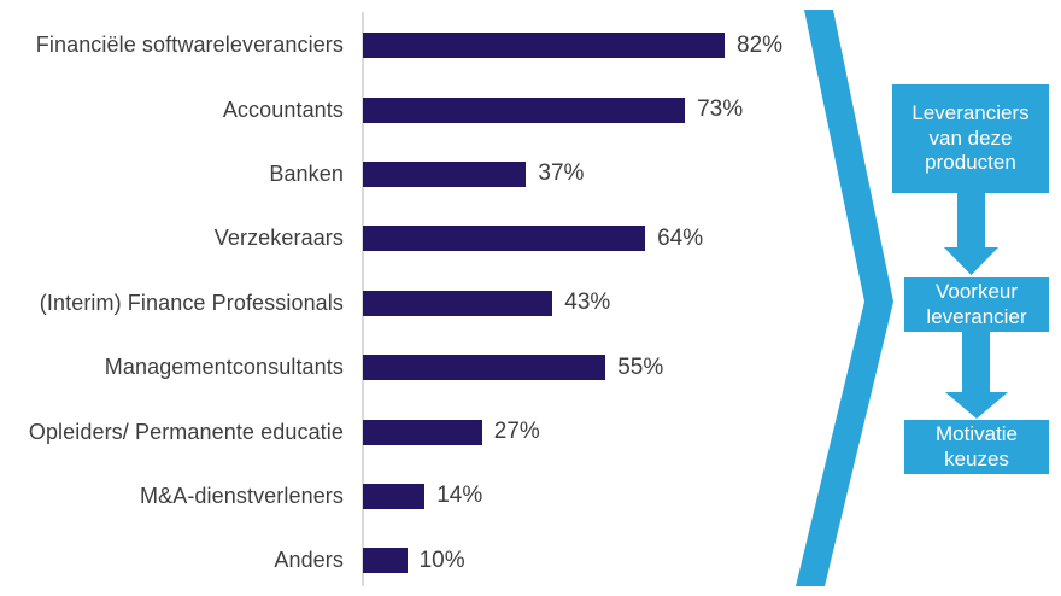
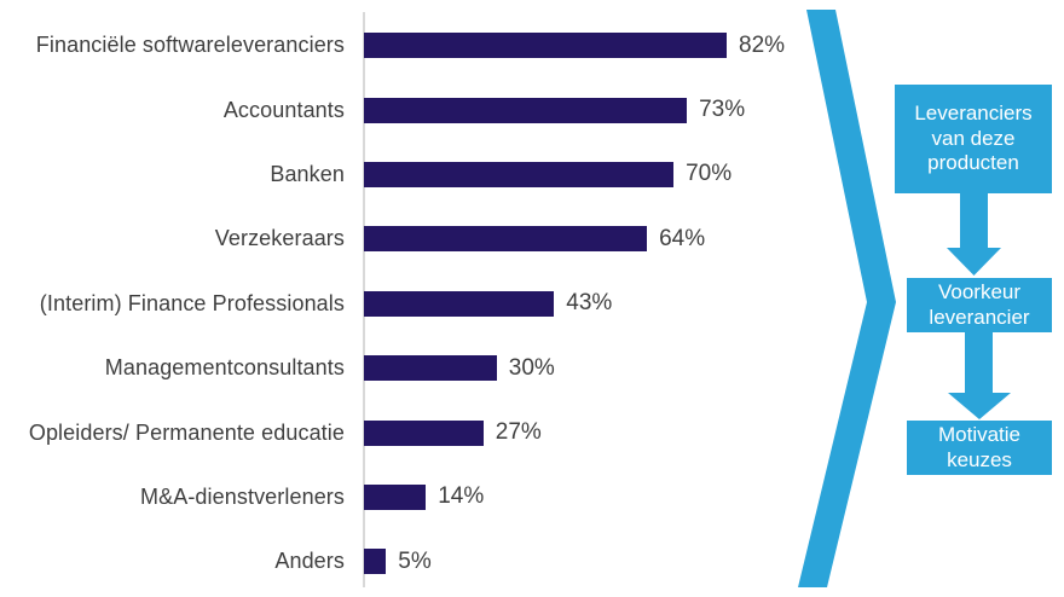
Banken: 37% -> 70%
Managementconsultants: 55% -> 30%
Anders: 10% -> 5%
